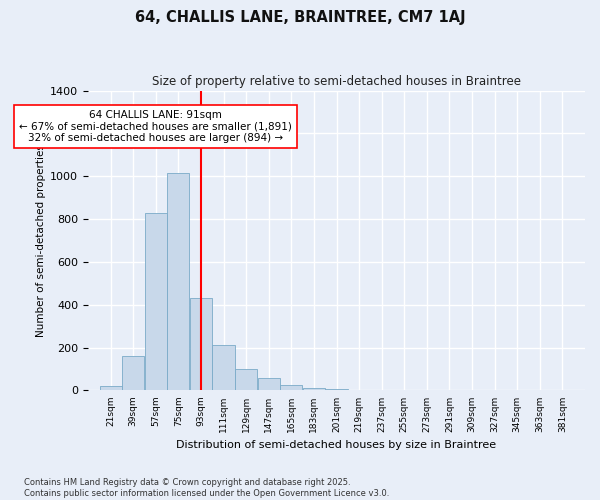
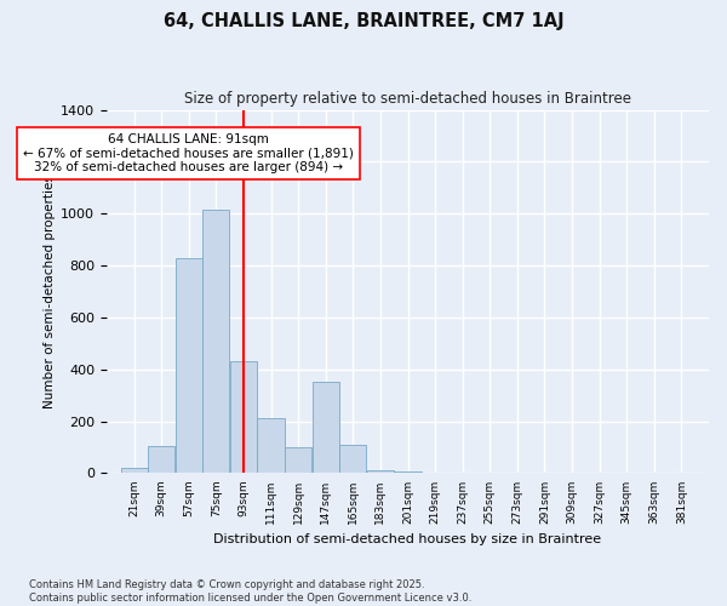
39sqm: 160 -> 105
147sqm: 60 -> 350
165sqm: 25 -> 110
